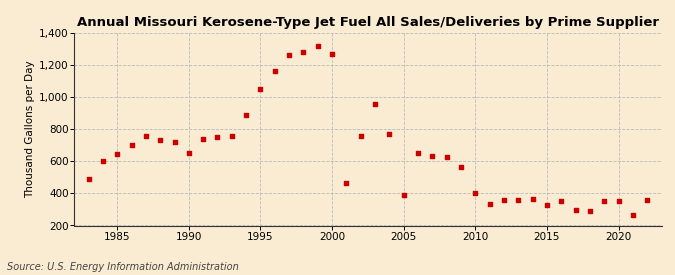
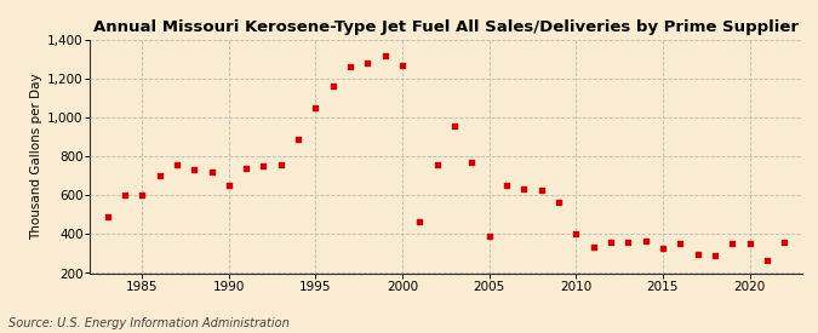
1985: 640 -> 600
